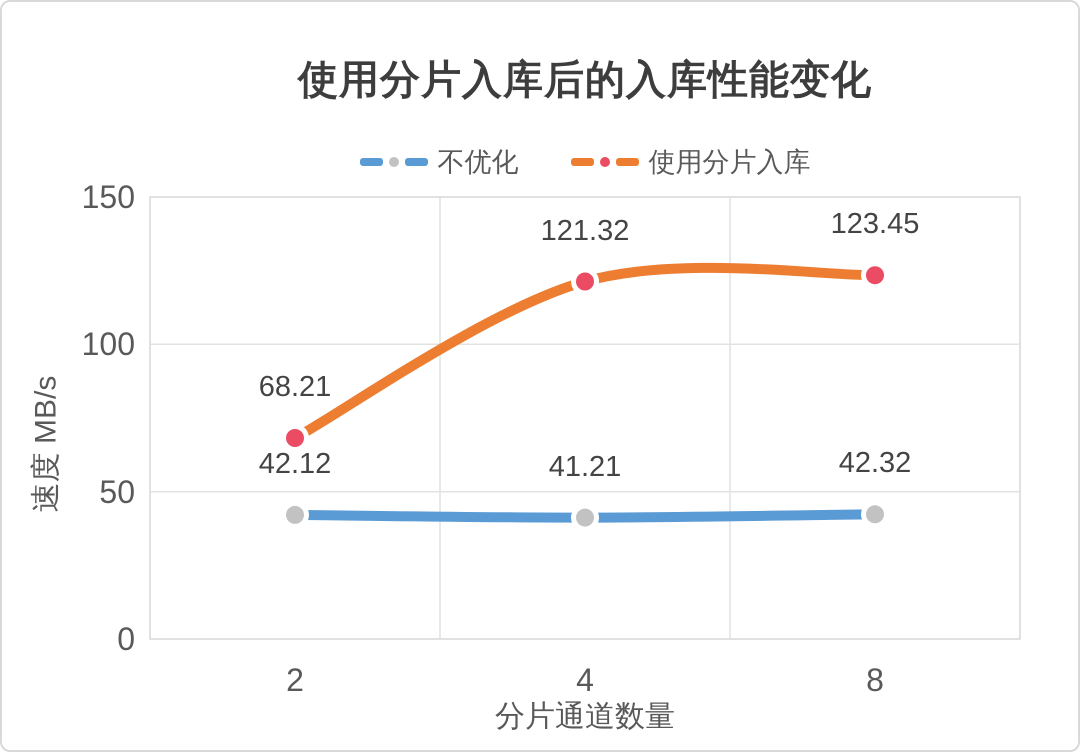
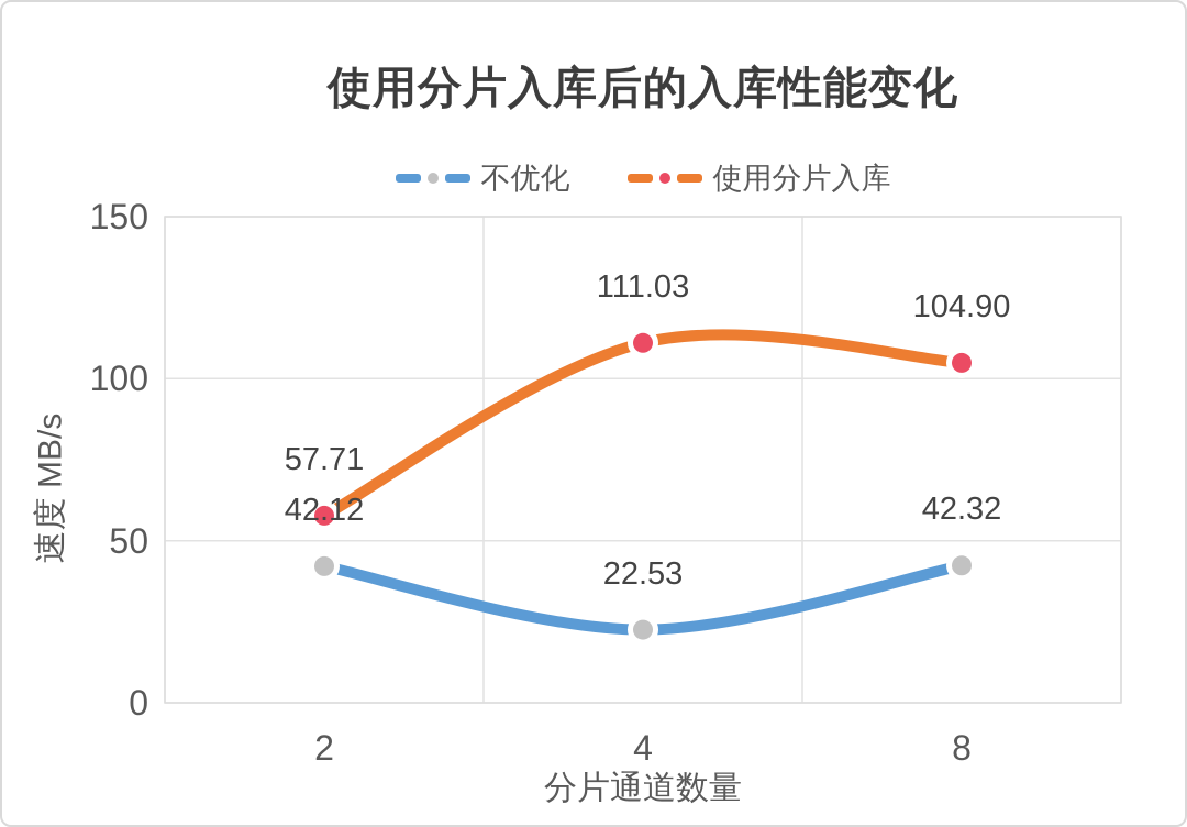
使用分片入库/2: 68.21 -> 57.71
不优化/4: 41.21 -> 22.53
使用分片入库/4: 121.32 -> 111.03
使用分片入库/8: 123.45 -> 104.90
